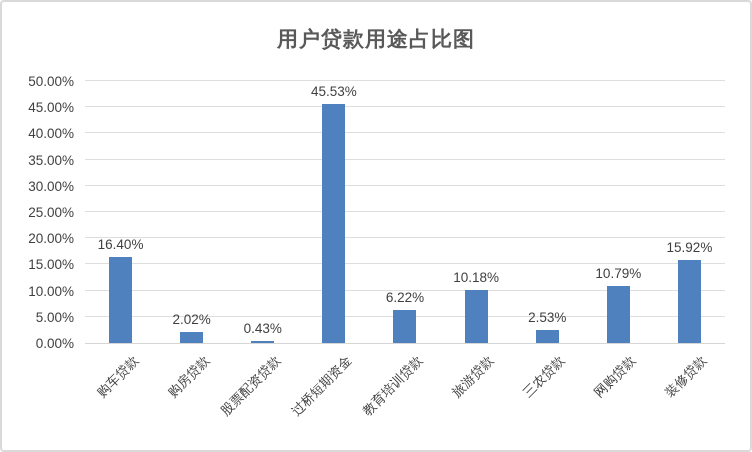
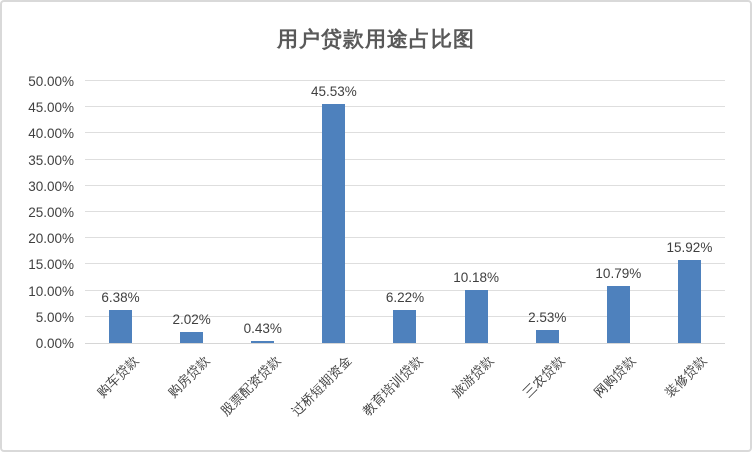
购车贷款: 16.40% -> 6.38%
